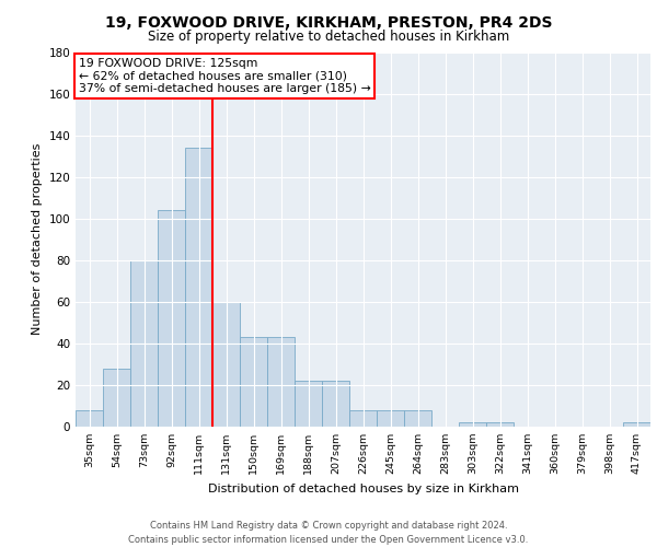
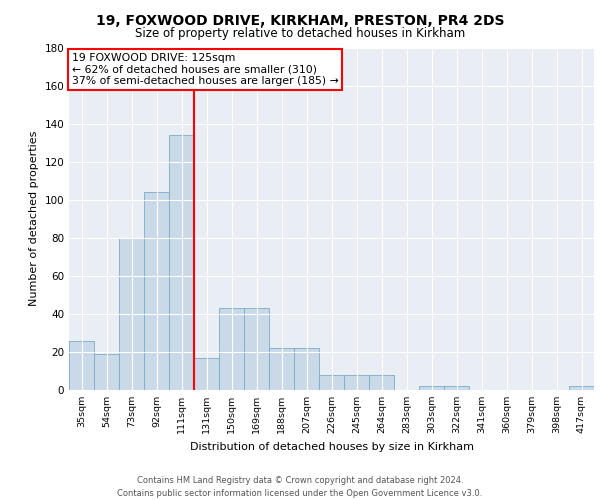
35sqm: 8 -> 26
54sqm: 28 -> 19
131sqm: 60 -> 17
